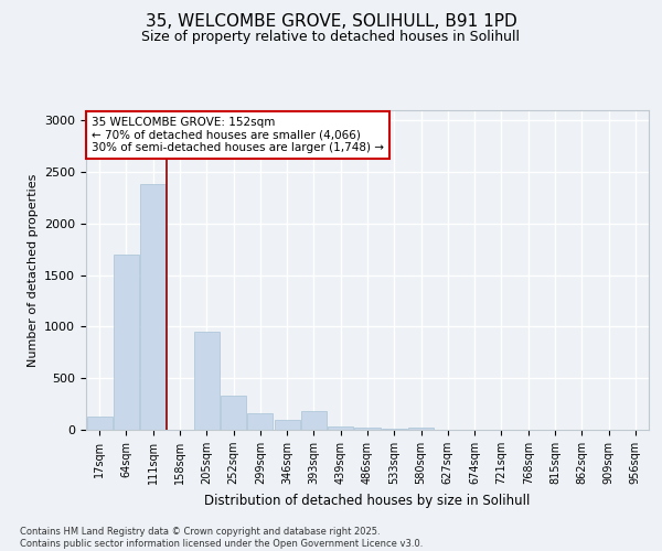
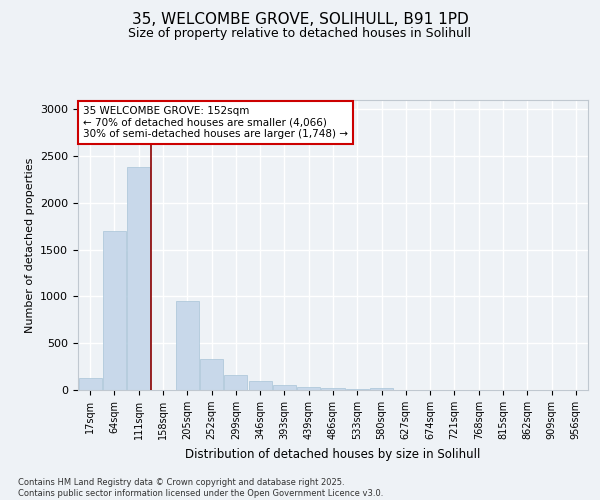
393sqm: 180 -> 60
